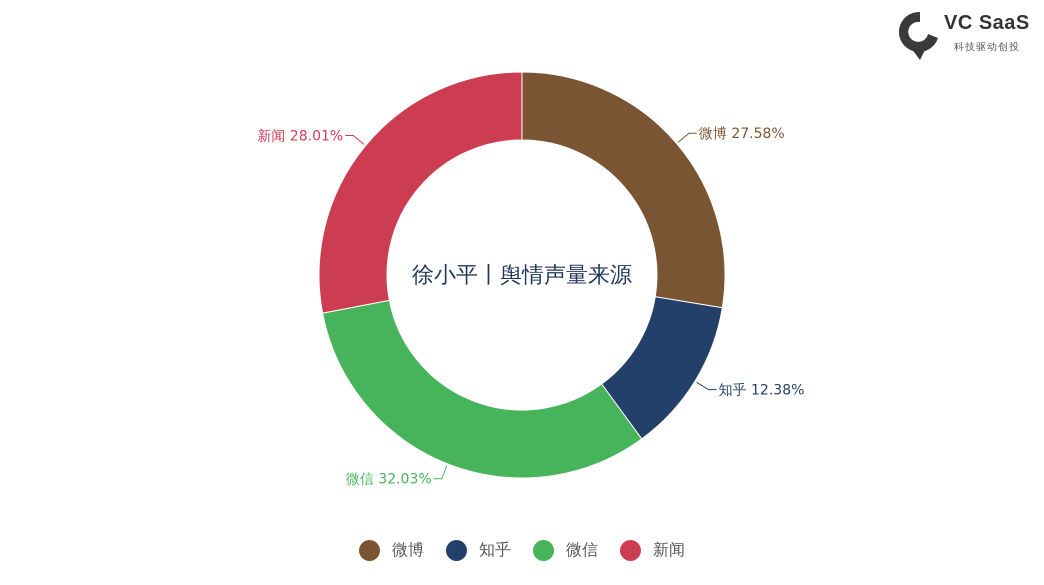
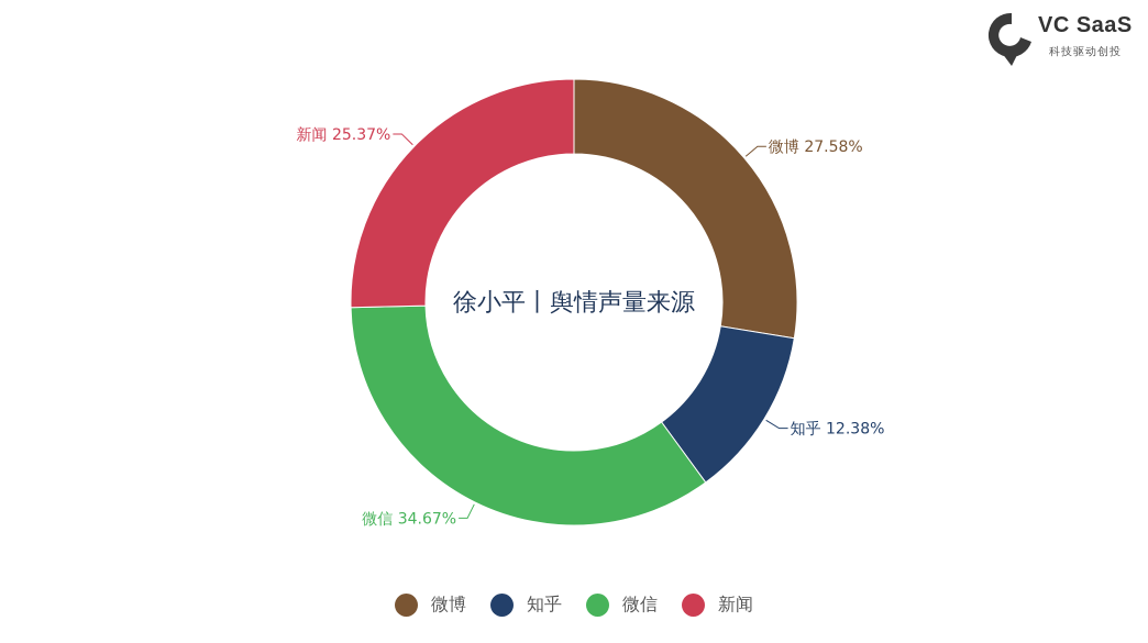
微信: 32.03% -> 34.67%
新闻: 28.01% -> 25.37%
